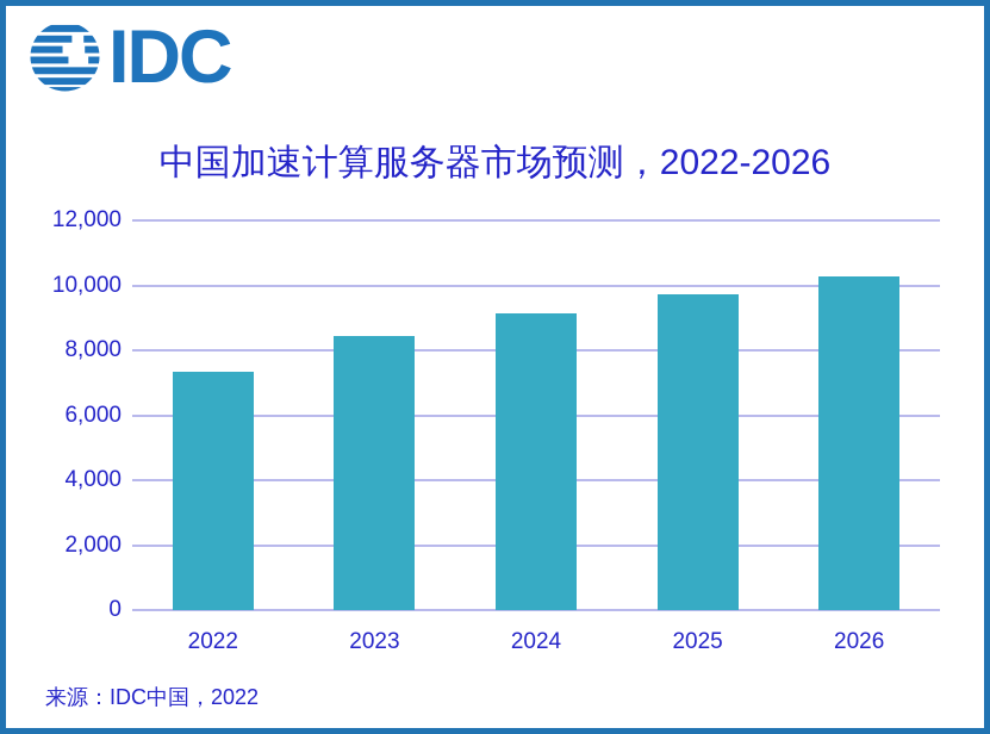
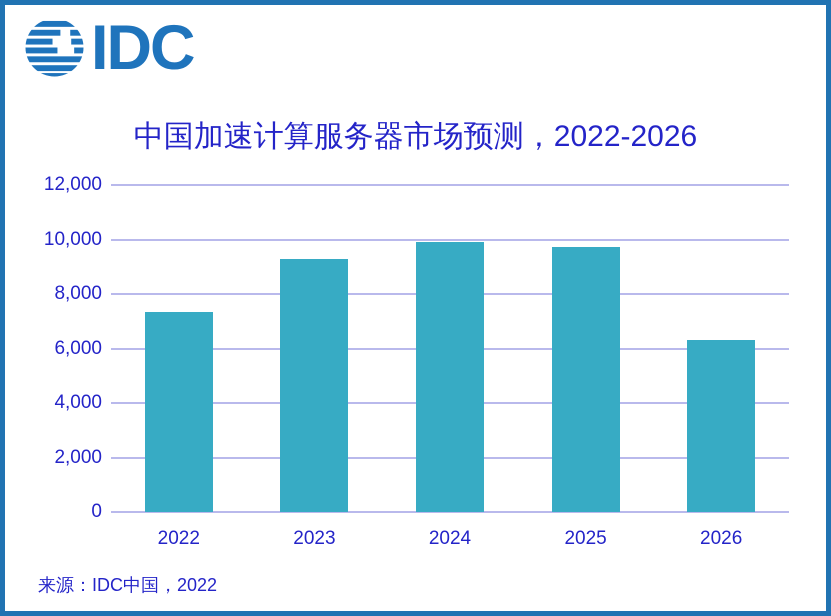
2023: 8400 -> 9300
2024: 9100 -> 9900
2026: 10300 -> 6300
